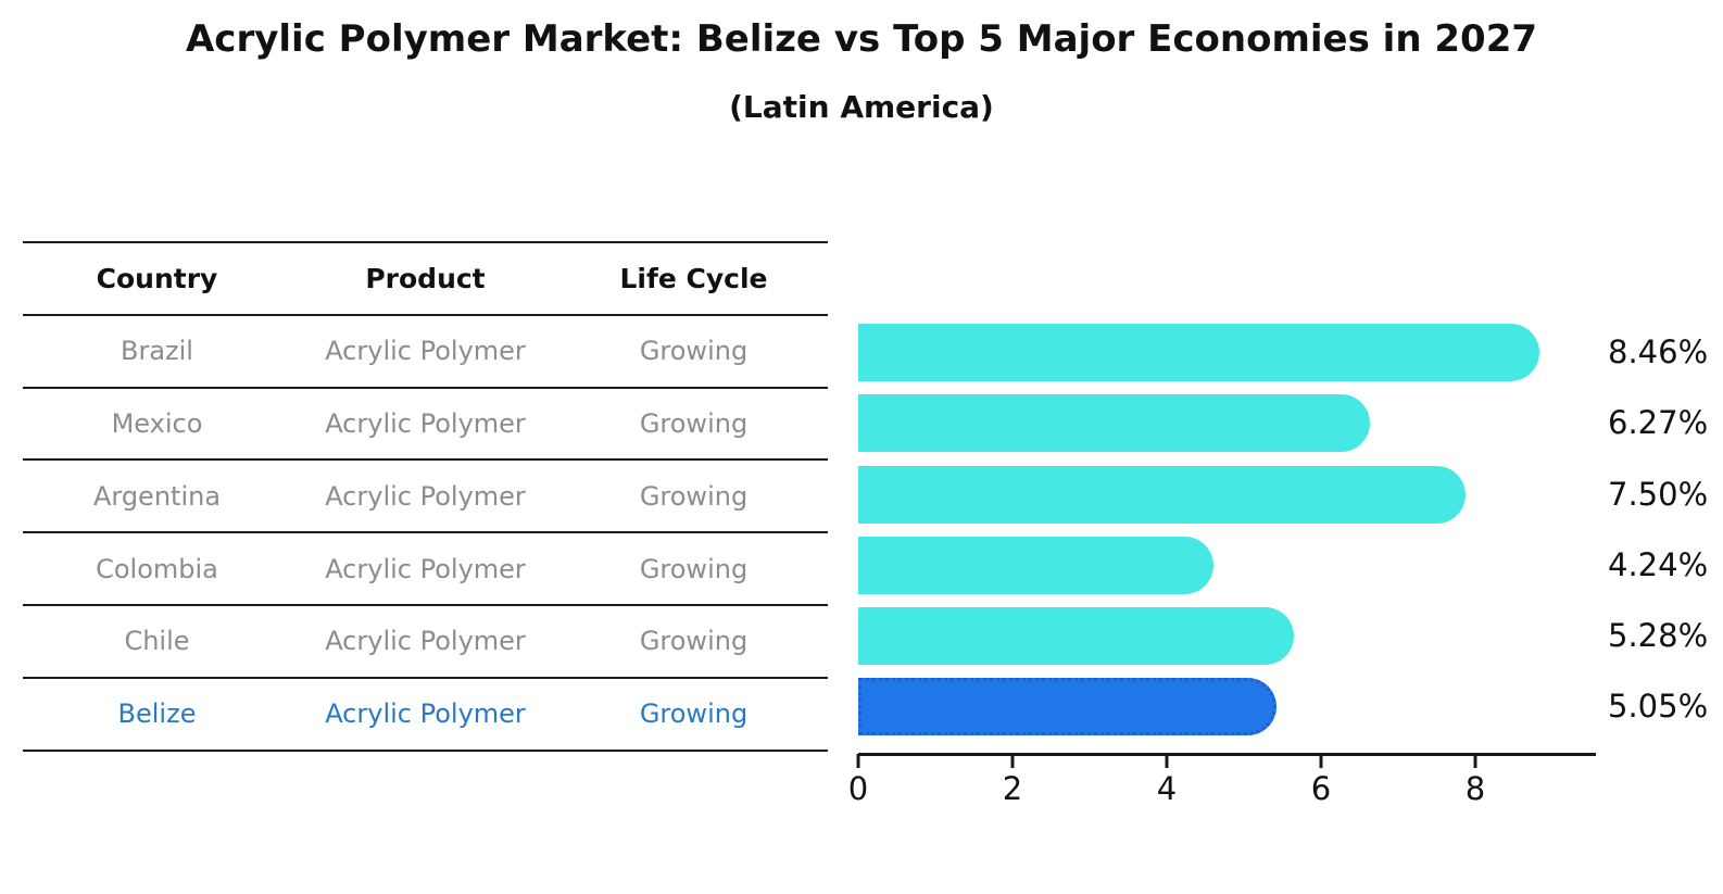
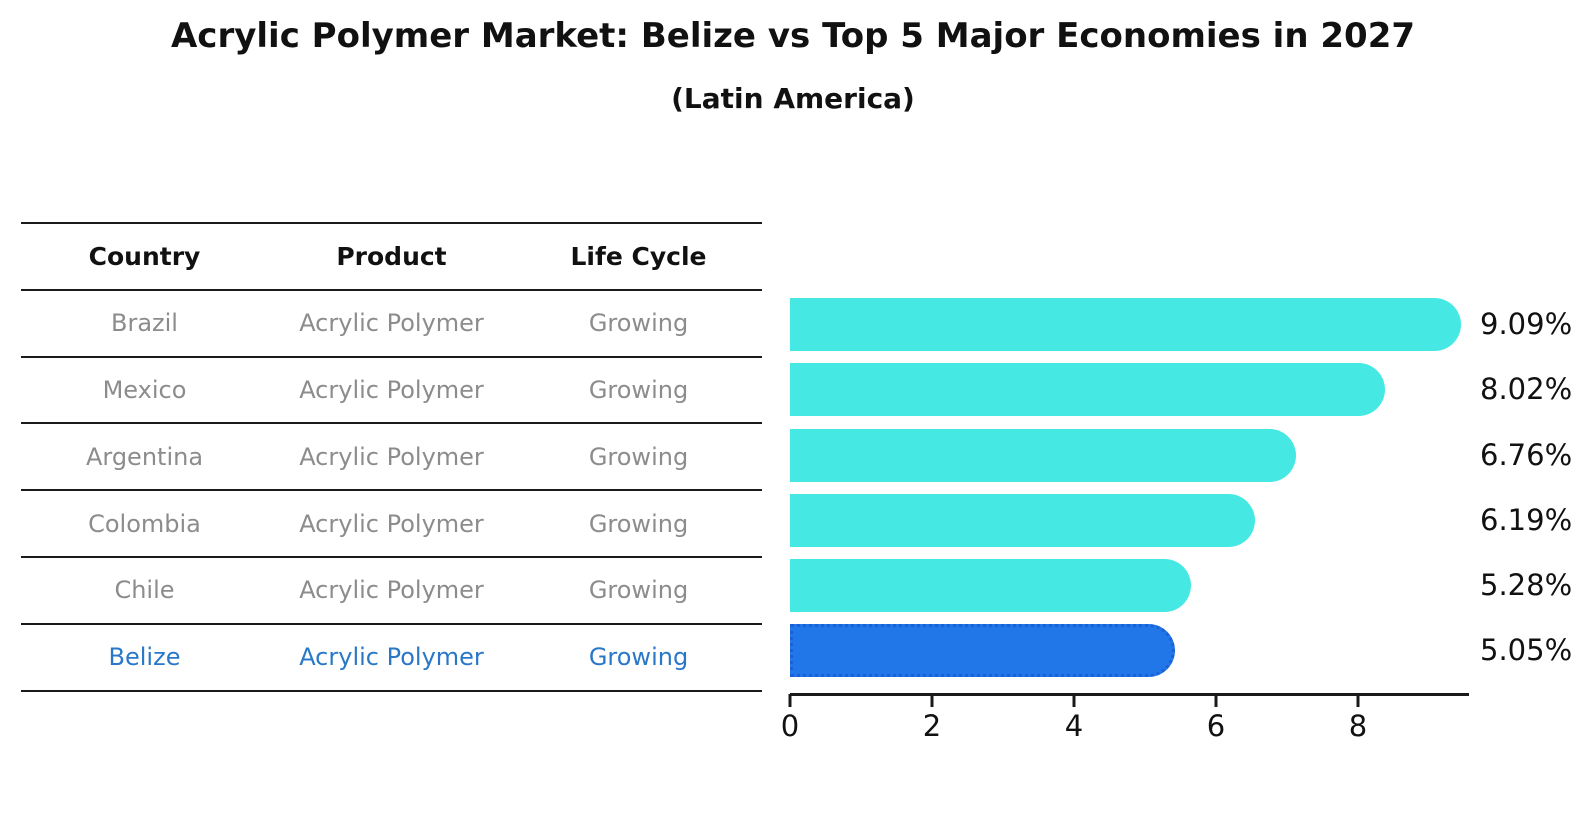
Brazil: 8.46% -> 9.09%
Mexico: 6.27% -> 8.02%
Argentina: 7.50% -> 6.76%
Colombia: 4.24% -> 6.19%
